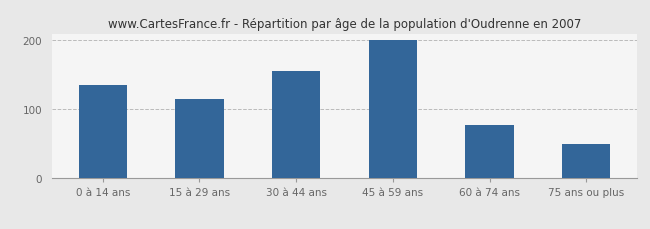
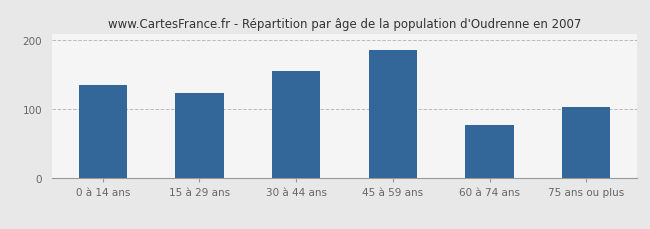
15 à 29 ans: 115 -> 124
45 à 59 ans: 200 -> 186
75 ans ou plus: 50 -> 104
